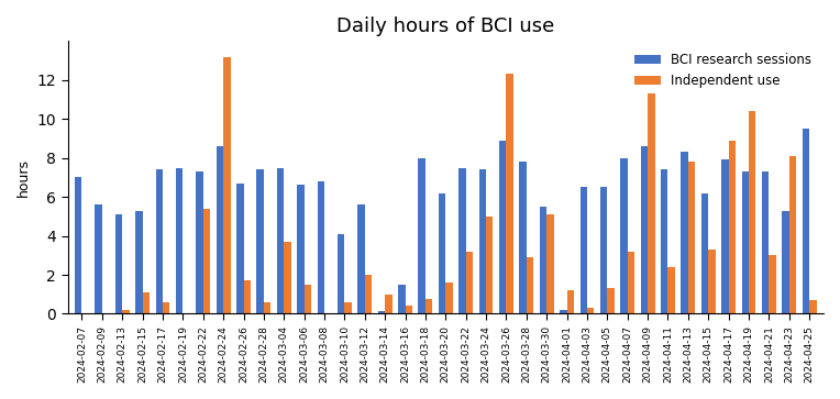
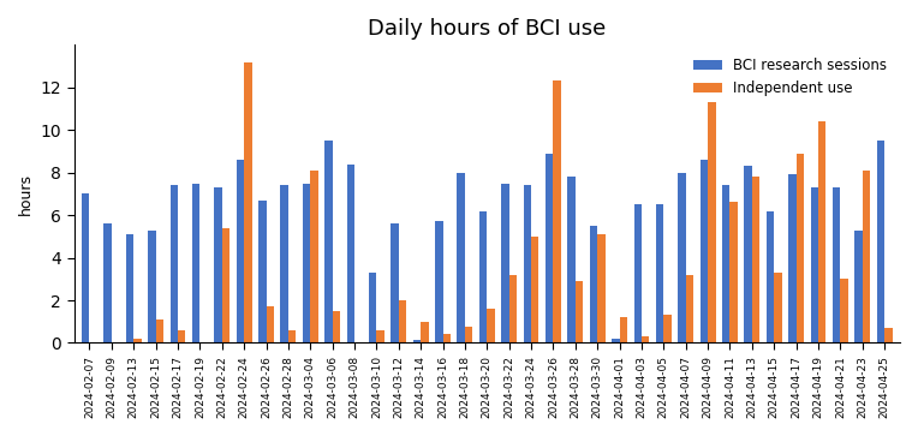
Independent use/2024-03-04: 3.7 -> 8.1
BCI research sessions/2024-03-06: 6.6 -> 9.5
BCI research sessions/2024-03-08: 6.8 -> 8.4
BCI research sessions/2024-03-10: 4.1 -> 3.3
BCI research sessions/2024-03-16: 1.5 -> 5.7
Independent use/2024-04-11: 2.4 -> 6.6
